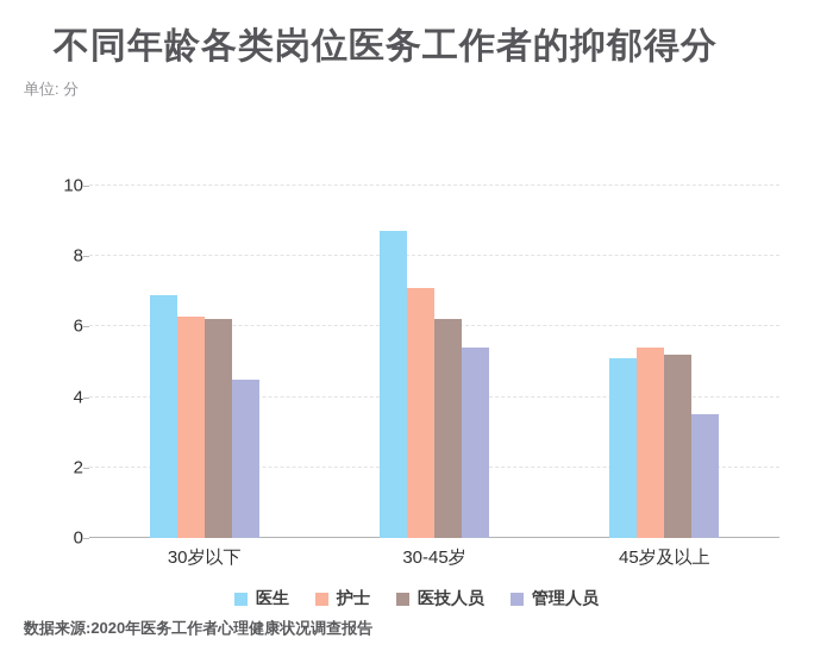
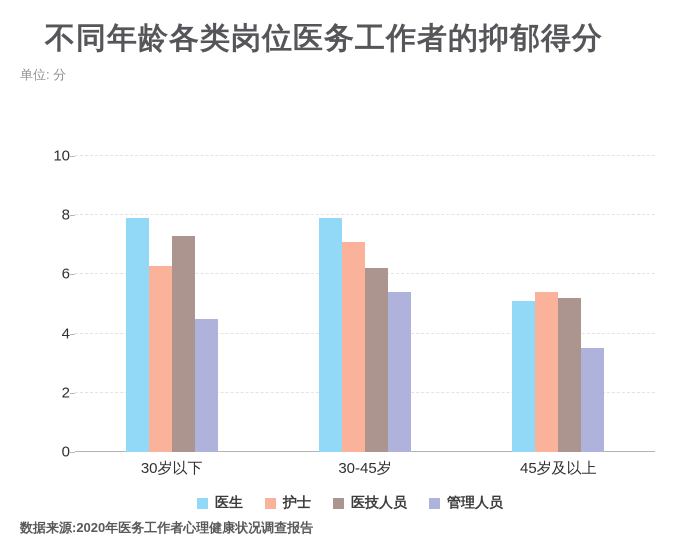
医生/30岁以下: 6.9 -> 7.9
医技人员/30岁以下: 6.2 -> 7.3
医生/30-45岁: 8.7 -> 7.9
